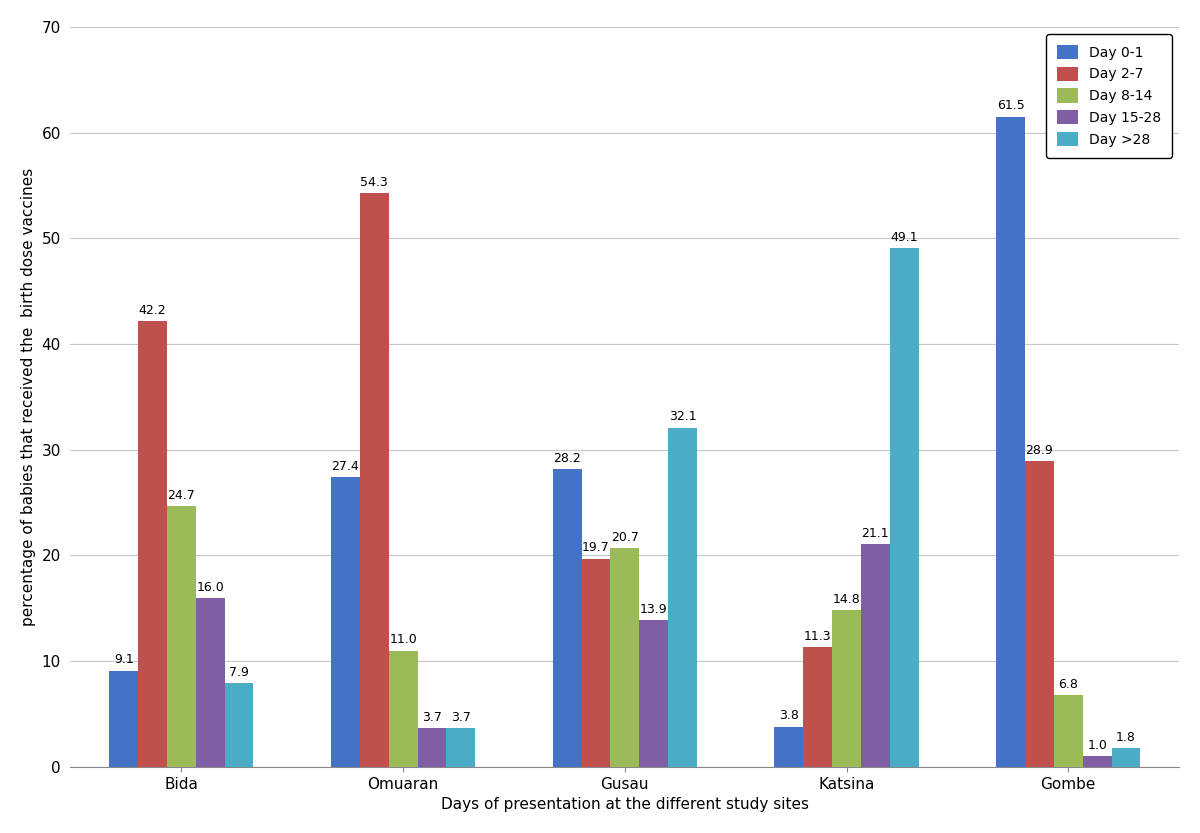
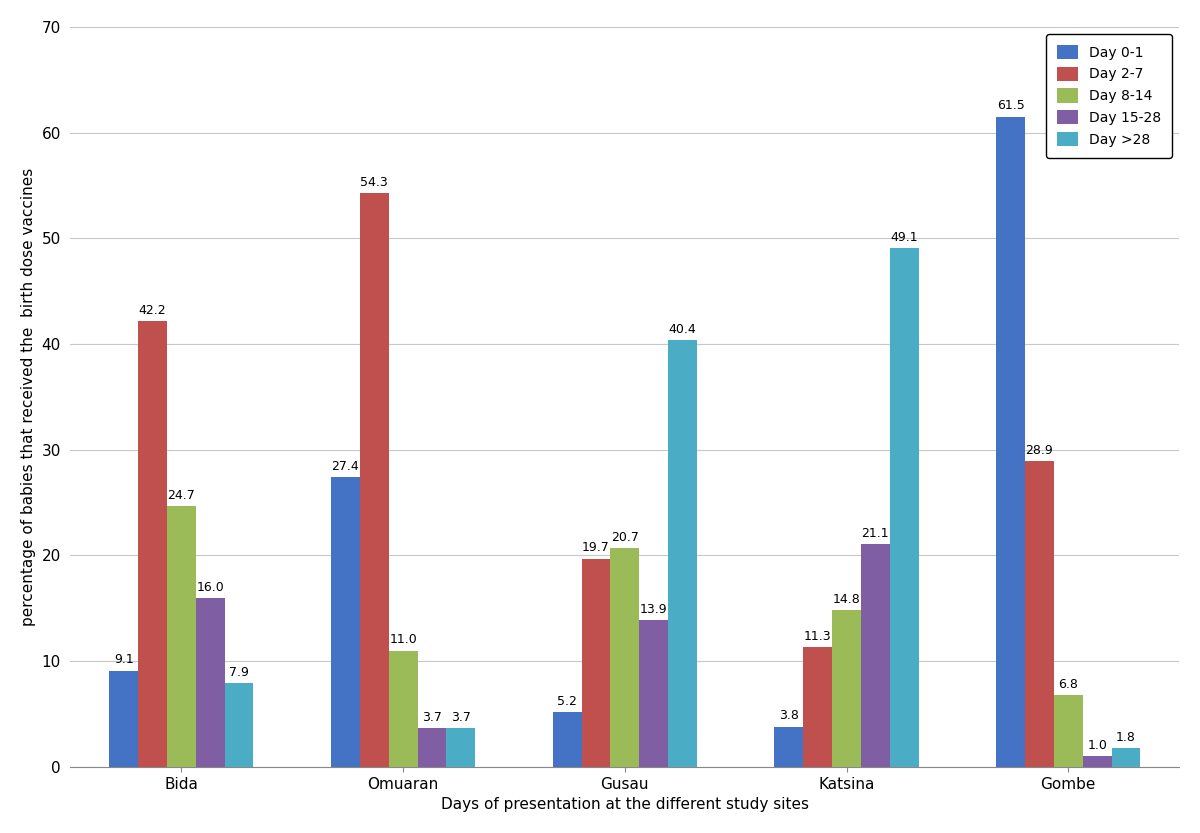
Day 0-1/Gusau: 28.2 -> 5.2
Day >28/Gusau: 32.1 -> 40.4
